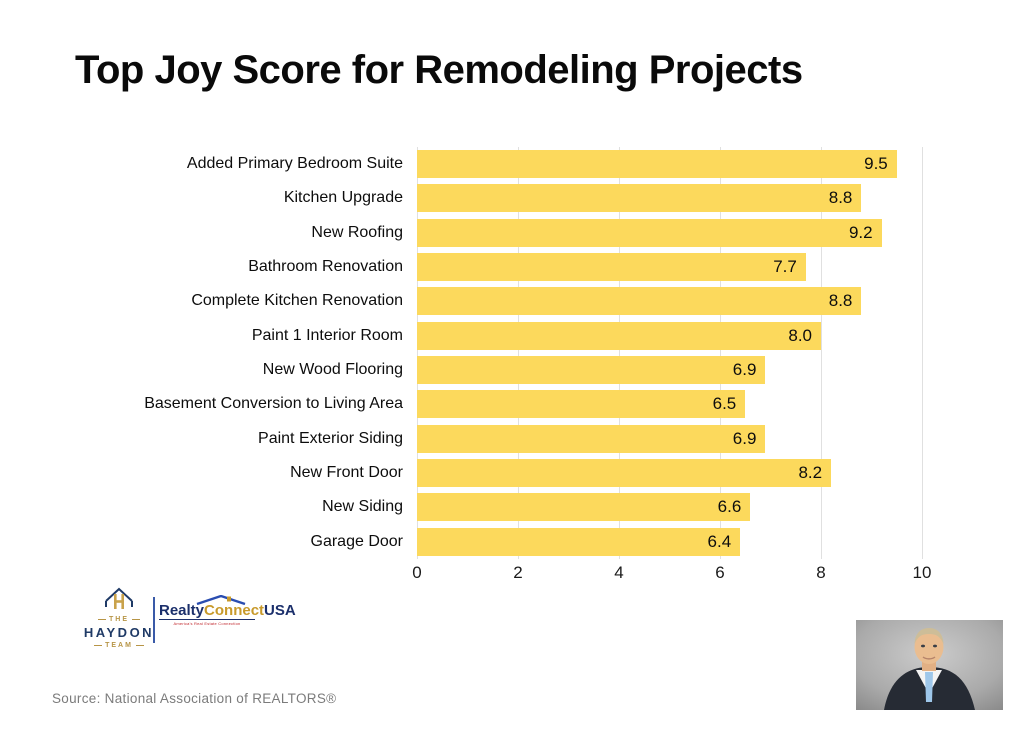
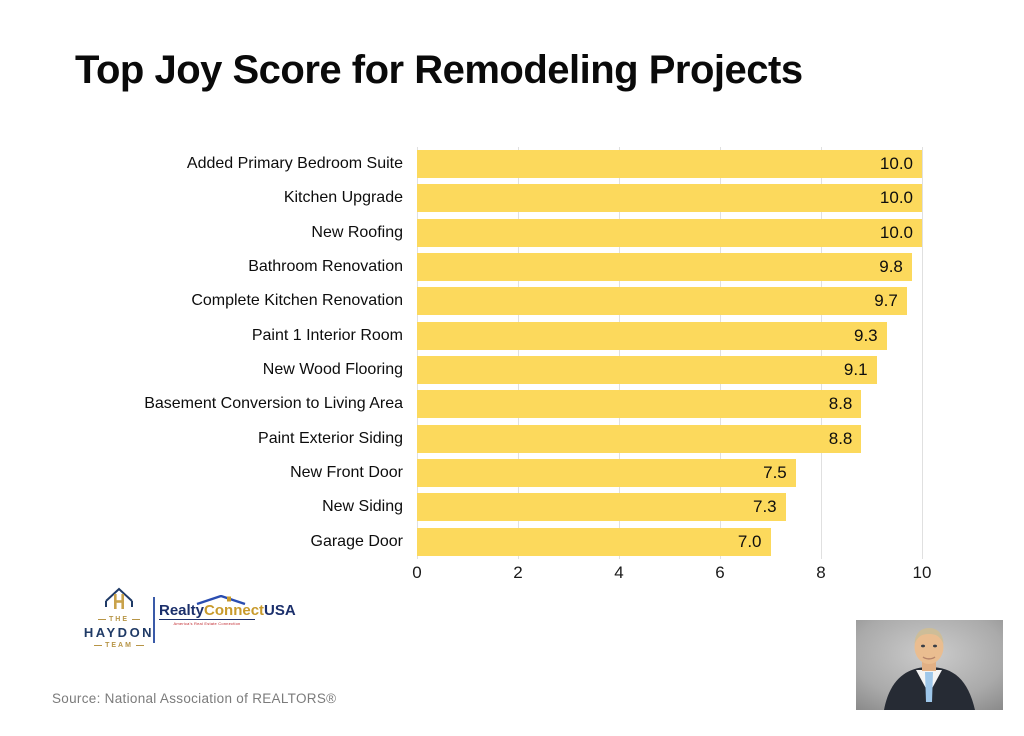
Added Primary Bedroom Suite: 9.5 -> 10.0
Kitchen Upgrade: 8.8 -> 10.0
New Roofing: 9.2 -> 10.0
Bathroom Renovation: 7.7 -> 9.8
Complete Kitchen Renovation: 8.8 -> 9.7
Paint 1 Interior Room: 8.0 -> 9.3
New Wood Flooring: 6.9 -> 9.1
Basement Conversion to Living Area: 6.5 -> 8.8
Paint Exterior Siding: 6.9 -> 8.8
New Front Door: 8.2 -> 7.5
New Siding: 6.6 -> 7.3
Garage Door: 6.4 -> 7.0
